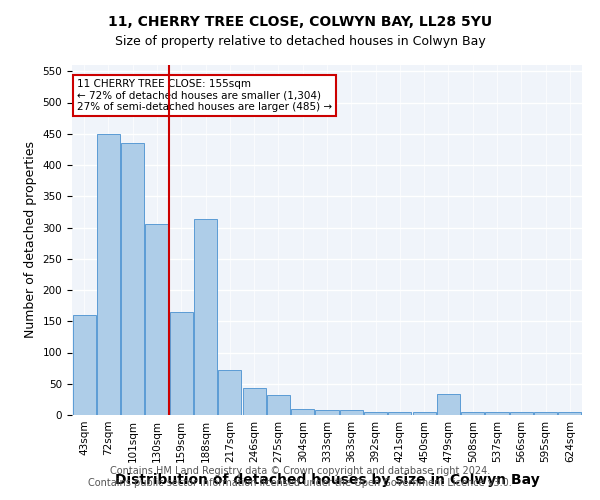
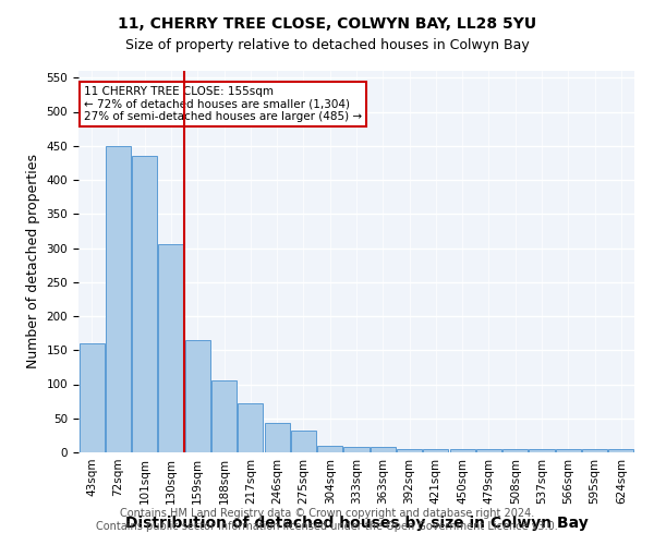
188sqm: 314 -> 105
479sqm: 34 -> 5
